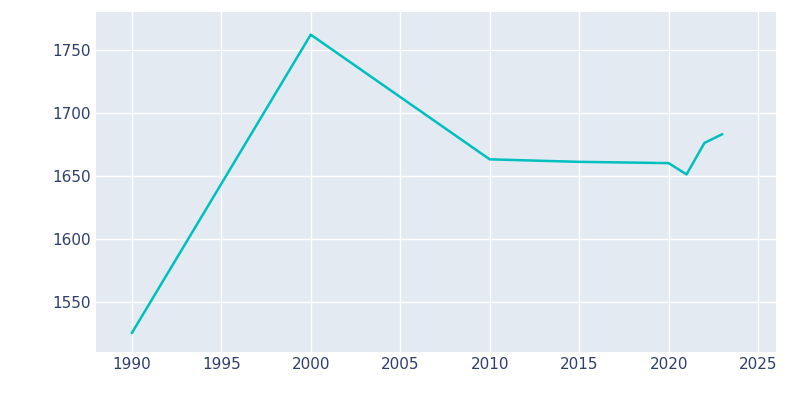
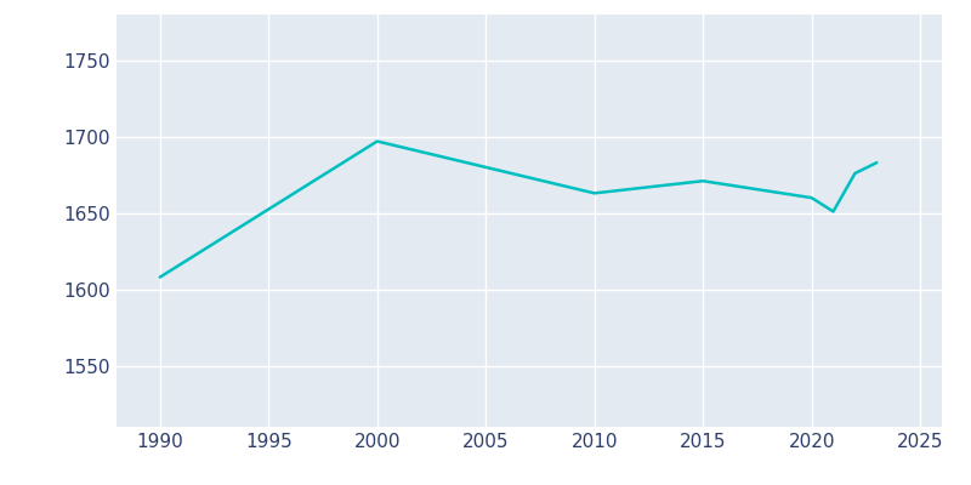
1990: 1525 -> 1608
2000: 1762 -> 1697
2015: 1661 -> 1671
